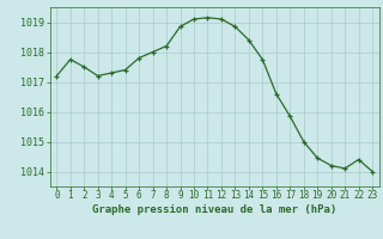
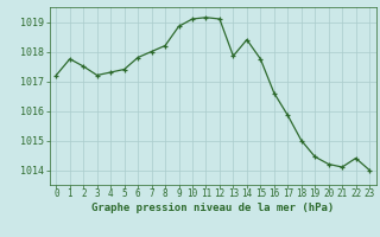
13: 1018.85 -> 1017.85
